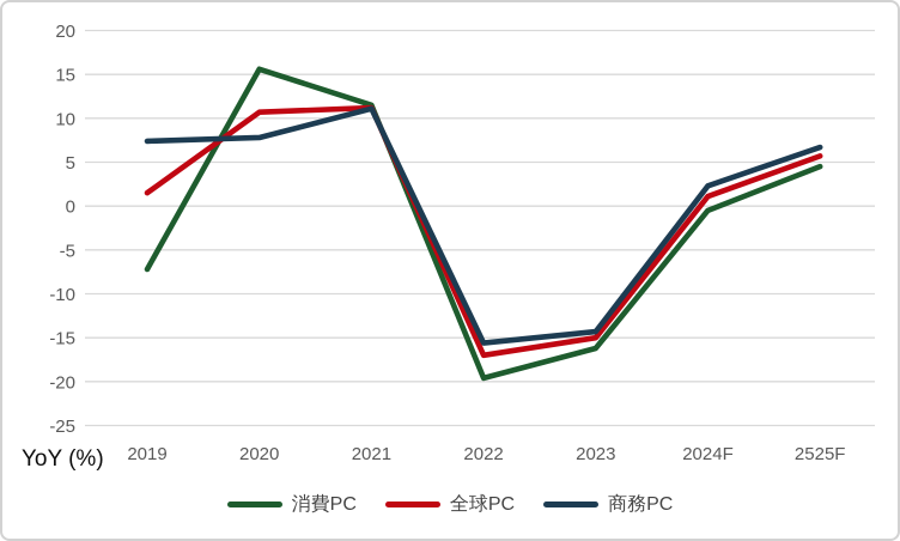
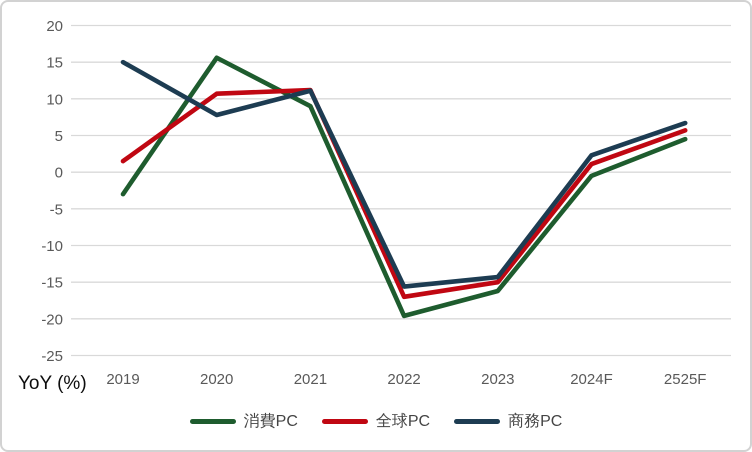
消費PC/2019: -7 -> -3
商務PC/2019: 7 -> 15
消費PC/2021: 12 -> 9
